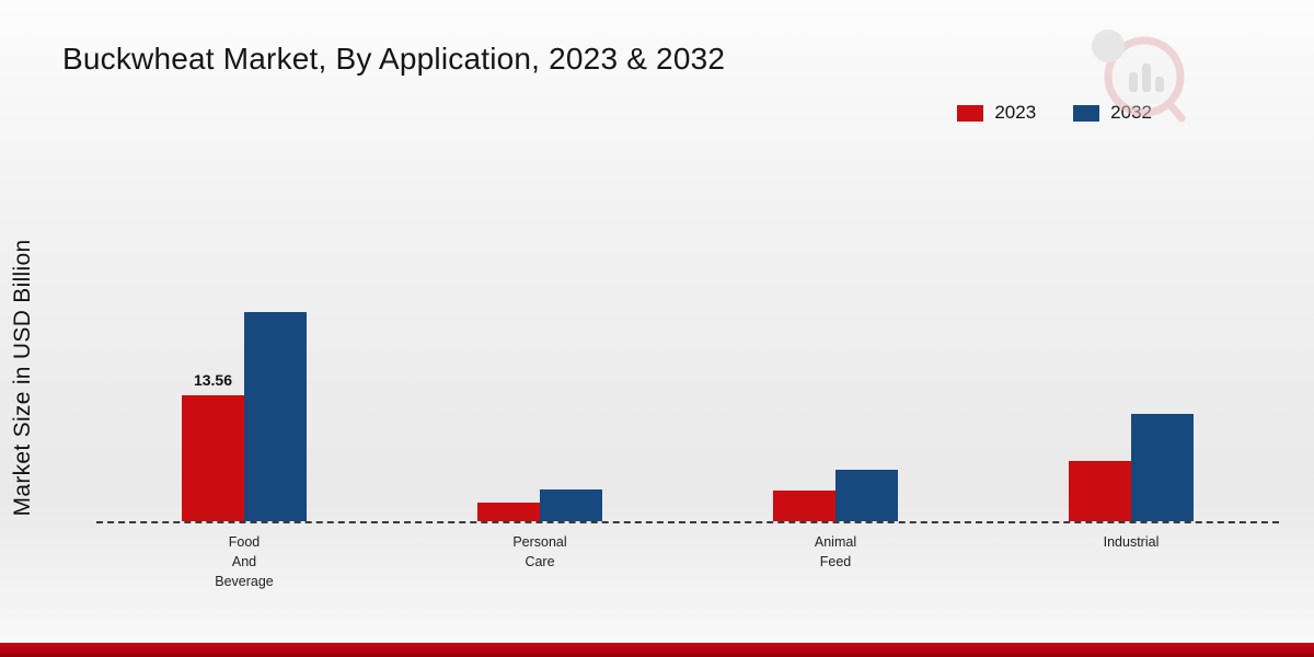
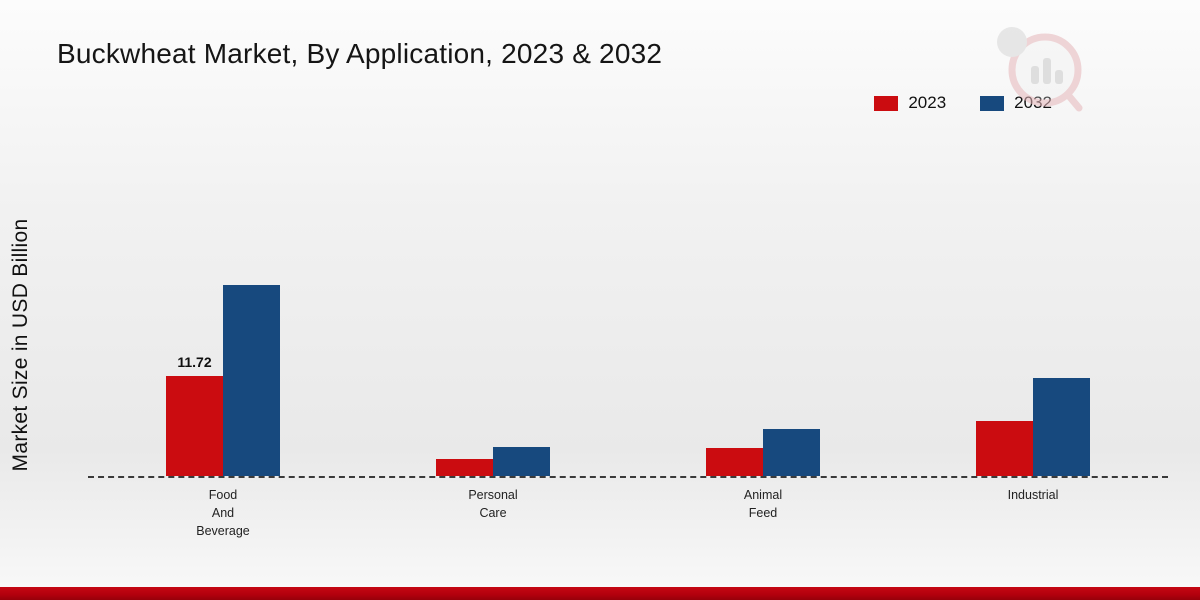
2023/Food And Beverage: 13.56 -> 11.72
